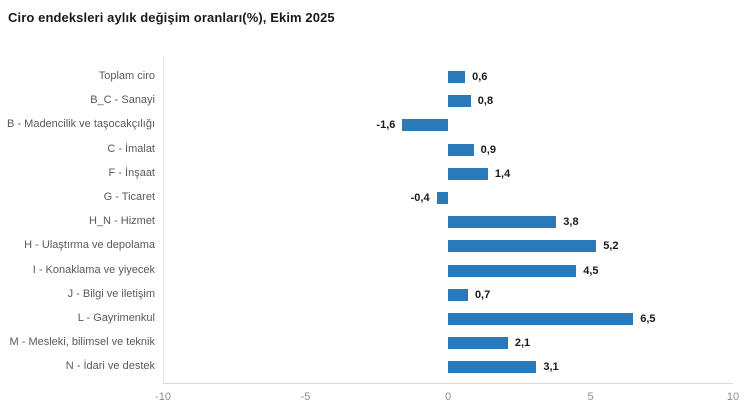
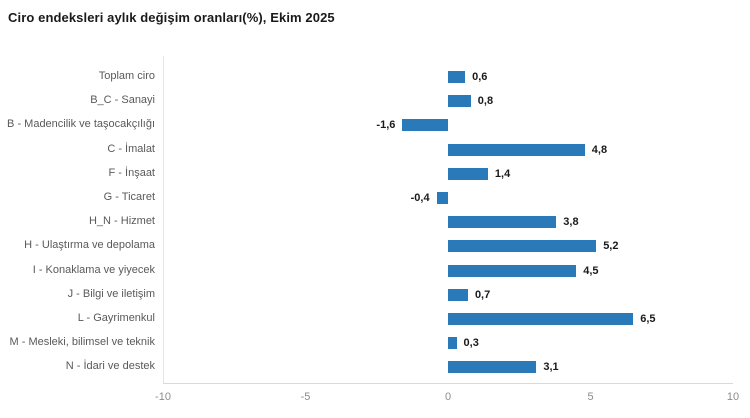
C - İmalat: 0,9 -> 4,8
M - Mesleki, bilimsel ve teknik: 2,1 -> 0,3
